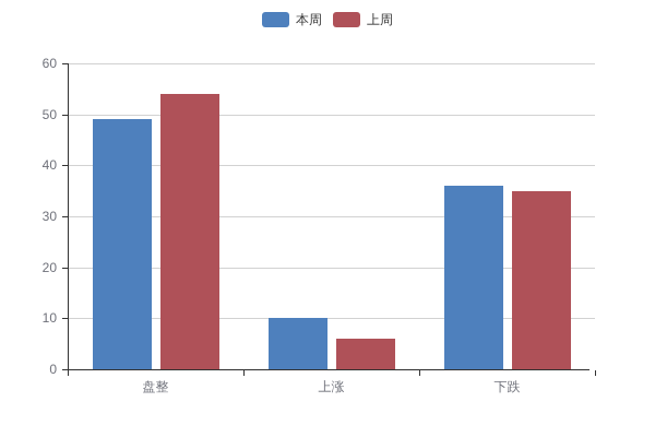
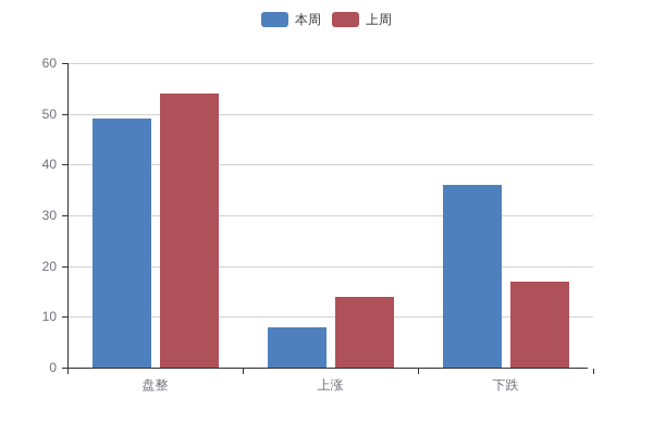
本周/上涨: 10 -> 8
上周/上涨: 6 -> 14
上周/下跌: 35 -> 17
